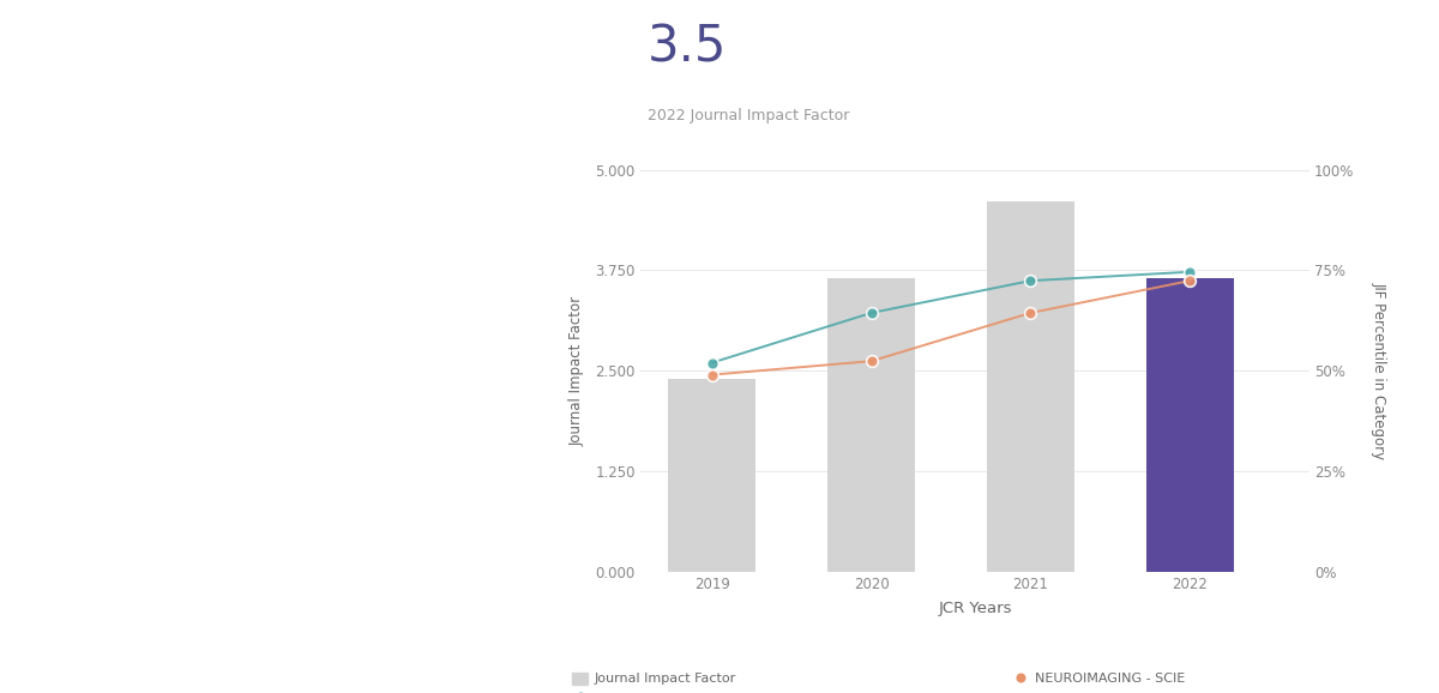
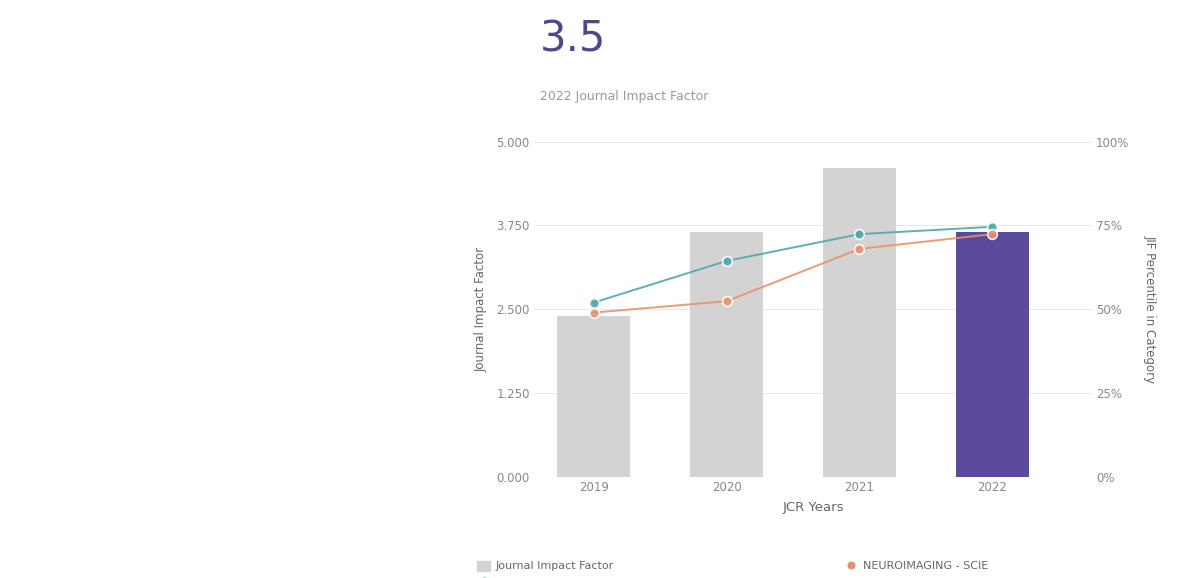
NEUROIMAGING - SCIE/2021: 3.22 -> 3.40
